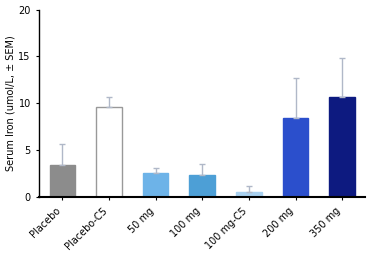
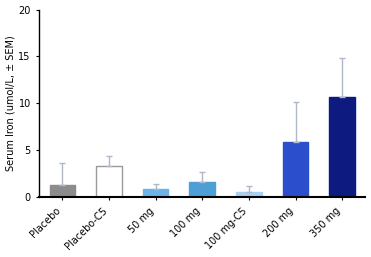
Placebo: 3.4 -> 1.3
Placebo-C5: 9.6 -> 3.3
50 mg: 2.6 -> 0.8
100 mg: 2.4 -> 1.6
200 mg: 8.4 -> 5.9
